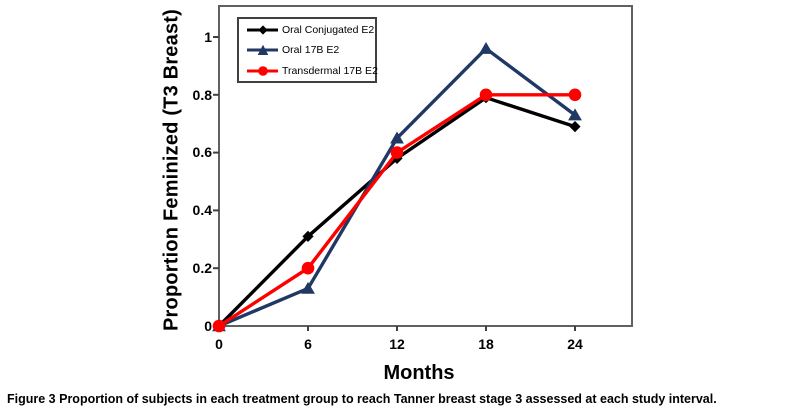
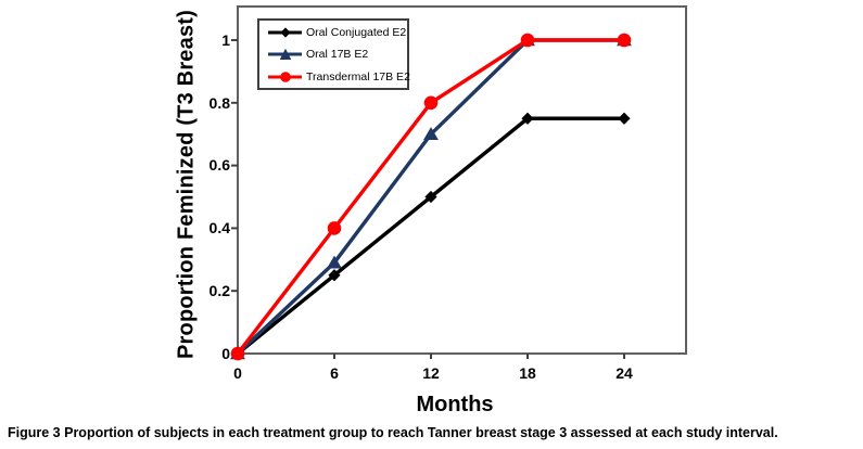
Oral Conjugated E2/6: 0.31 -> 0.25
Oral 17B E2/6: 0.13 -> 0.29
Transdermal 17B E2/6: 0.2 -> 0.4
Oral Conjugated E2/12: 0.58 -> 0.50
Oral 17B E2/12: 0.65 -> 0.70
Transdermal 17B E2/12: 0.6 -> 0.8
Oral Conjugated E2/18: 0.79 -> 0.75
Oral 17B E2/18: 0.96 -> 1.00
Transdermal 17B E2/18: 0.8 -> 1.0
Oral Conjugated E2/24: 0.69 -> 0.75
Oral 17B E2/24: 0.73 -> 1.00
Transdermal 17B E2/24: 0.8 -> 1.0
